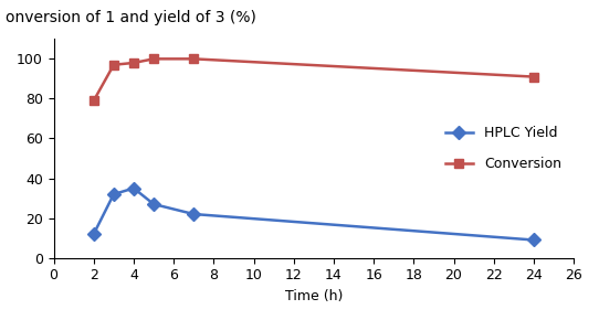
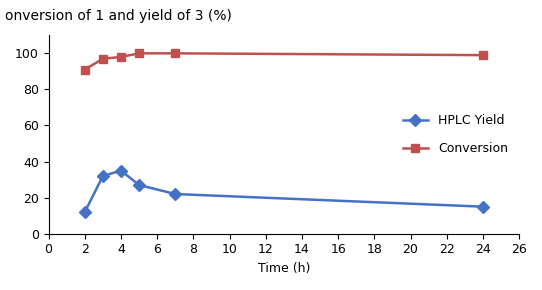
Conversion/2: 79 -> 91
HPLC Yield/24: 9 -> 15
Conversion/24: 91 -> 99
